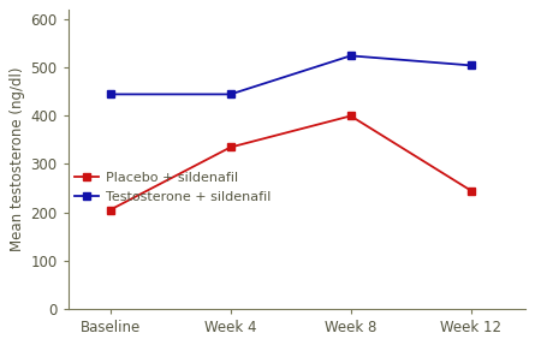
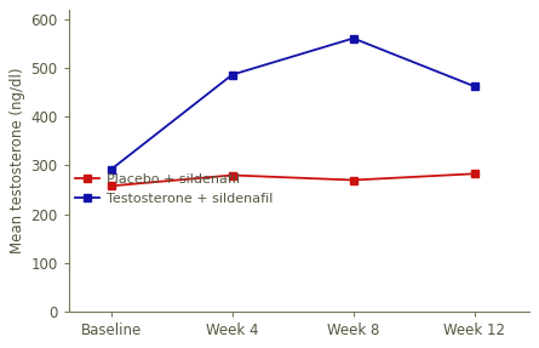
Placebo + sildenafil/Baseline: 205 -> 258
Testosterone + sildenafil/Baseline: 445 -> 292
Placebo + sildenafil/Week 4: 335 -> 280
Testosterone + sildenafil/Week 4: 445 -> 487
Placebo + sildenafil/Week 8: 400 -> 270
Testosterone + sildenafil/Week 8: 525 -> 562
Placebo + sildenafil/Week 12: 245 -> 283
Testosterone + sildenafil/Week 12: 505 -> 463
